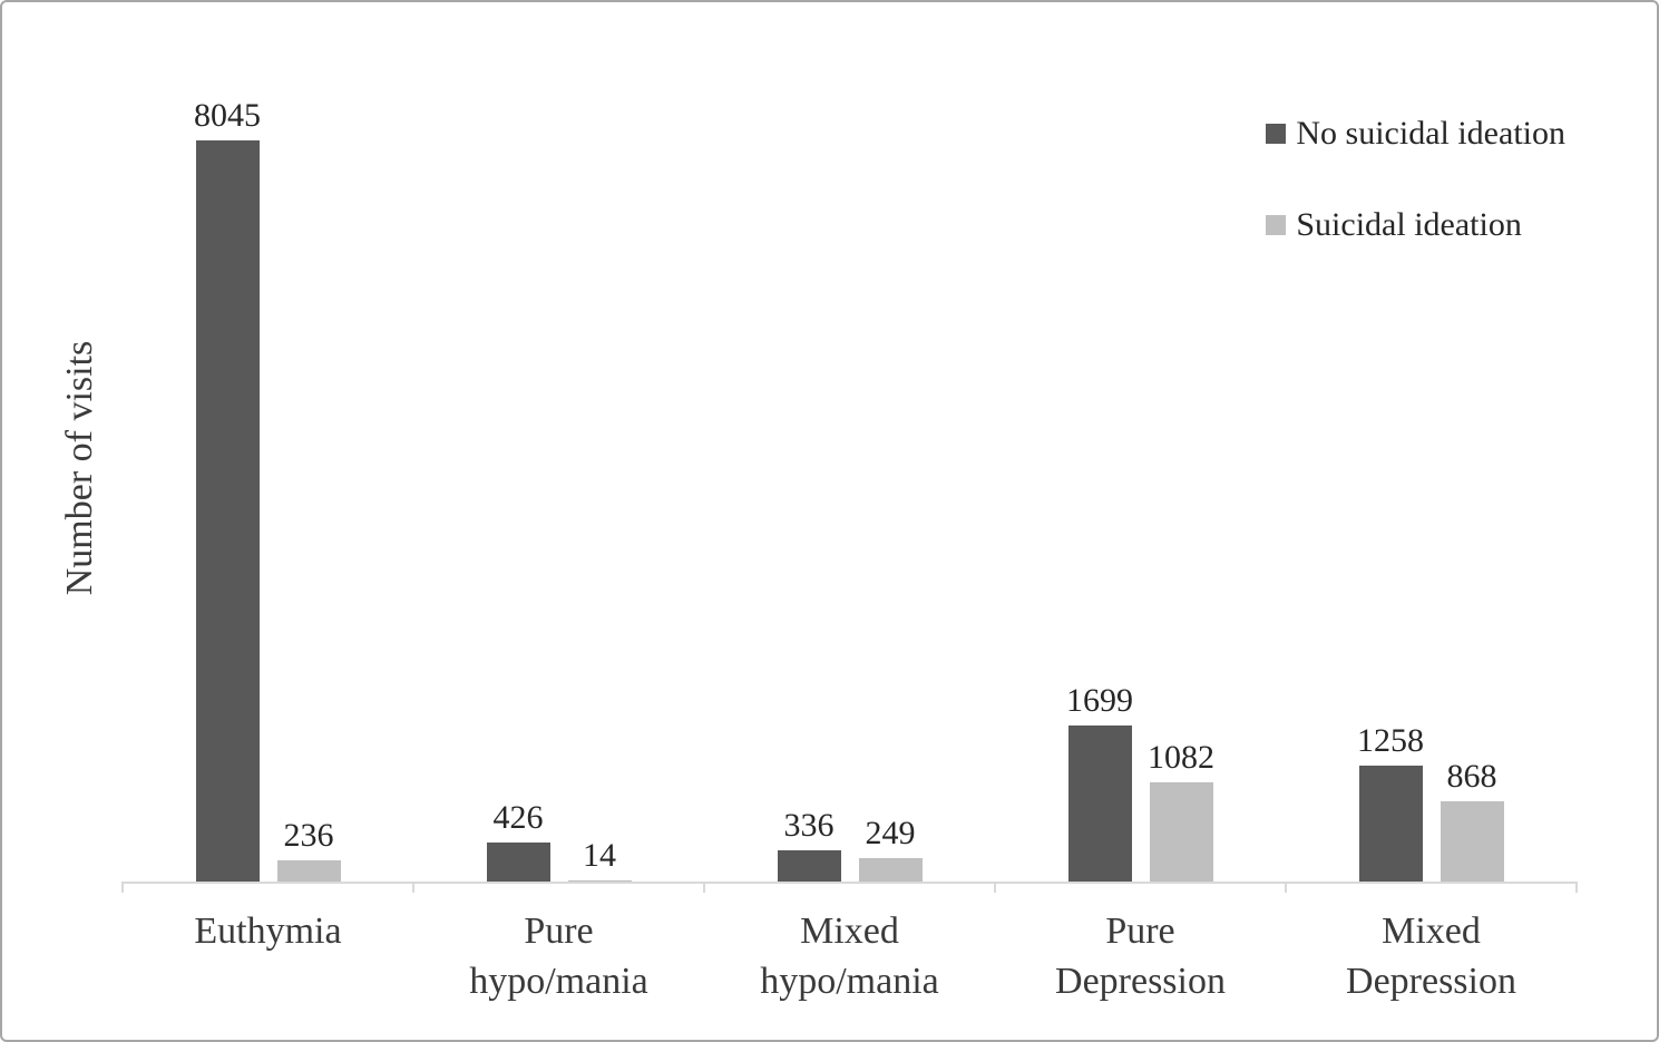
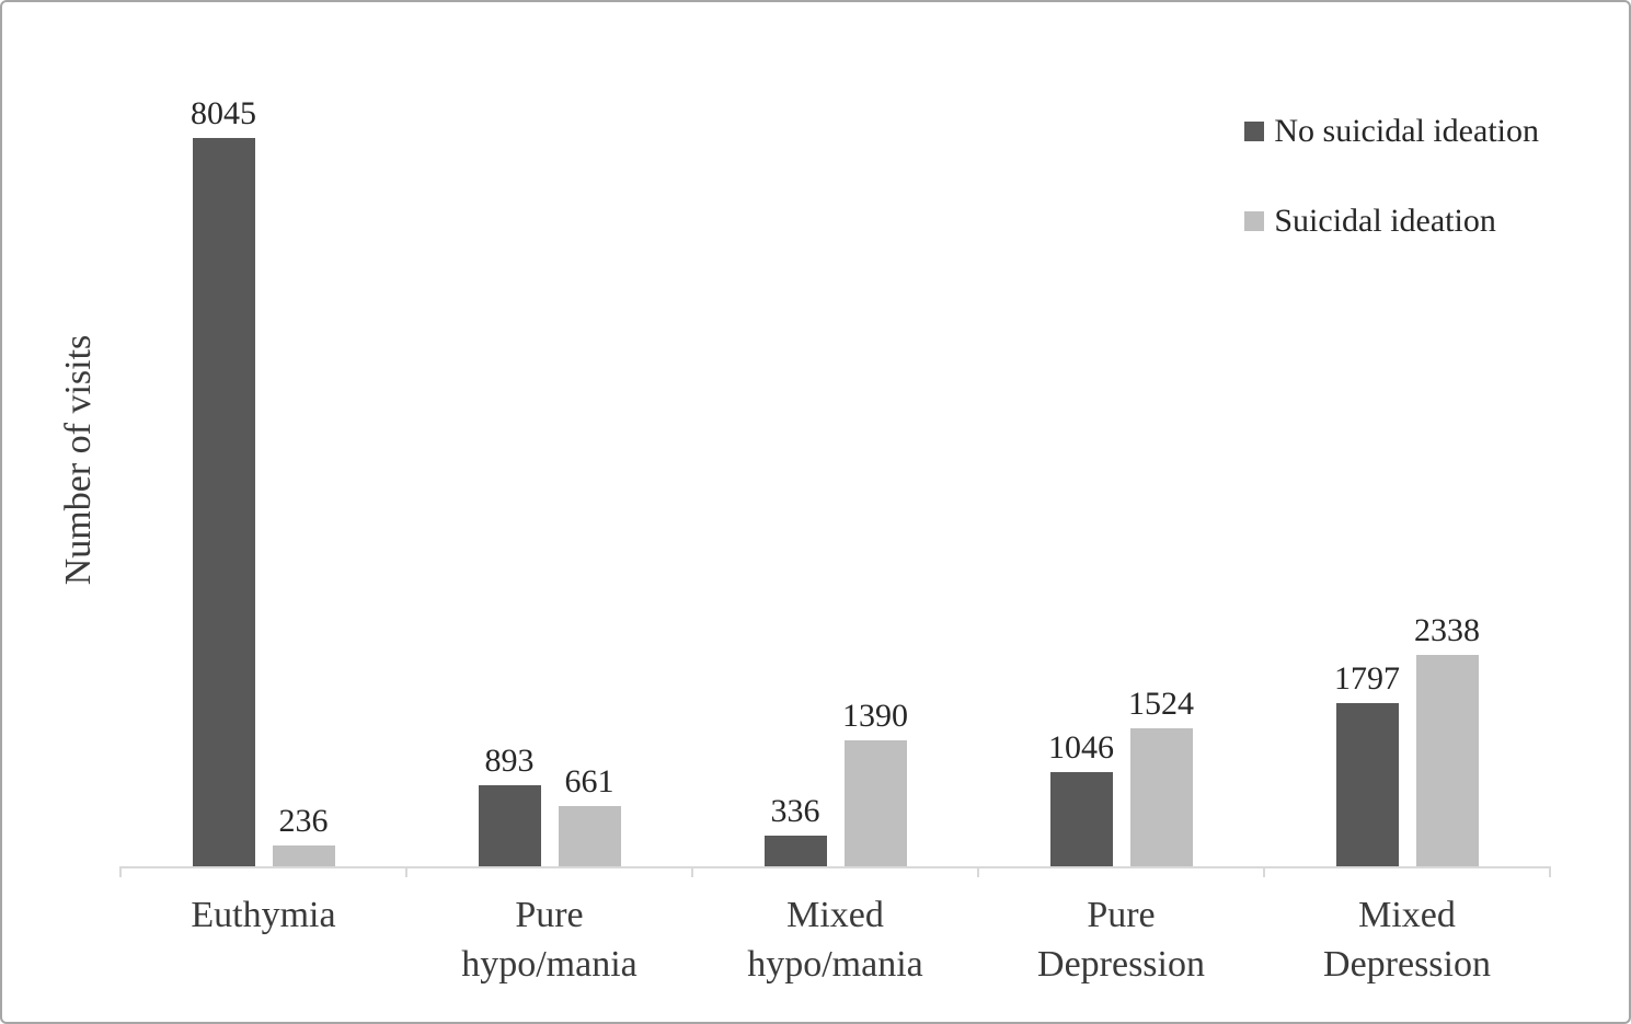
No suicidal ideation/Pure hypo/mania: 426 -> 893
Suicidal ideation/Pure hypo/mania: 14 -> 661
Suicidal ideation/Mixed hypo/mania: 249 -> 1390
No suicidal ideation/Pure Depression: 1699 -> 1046
Suicidal ideation/Pure Depression: 1082 -> 1524
No suicidal ideation/Mixed Depression: 1258 -> 1797
Suicidal ideation/Mixed Depression: 868 -> 2338
